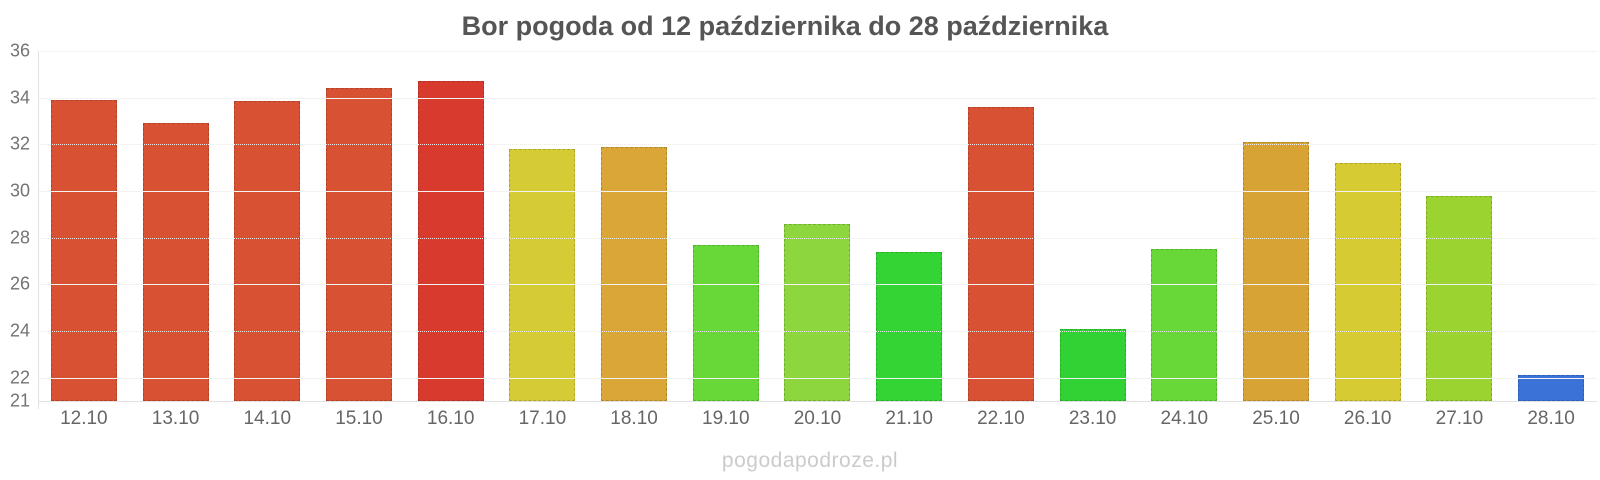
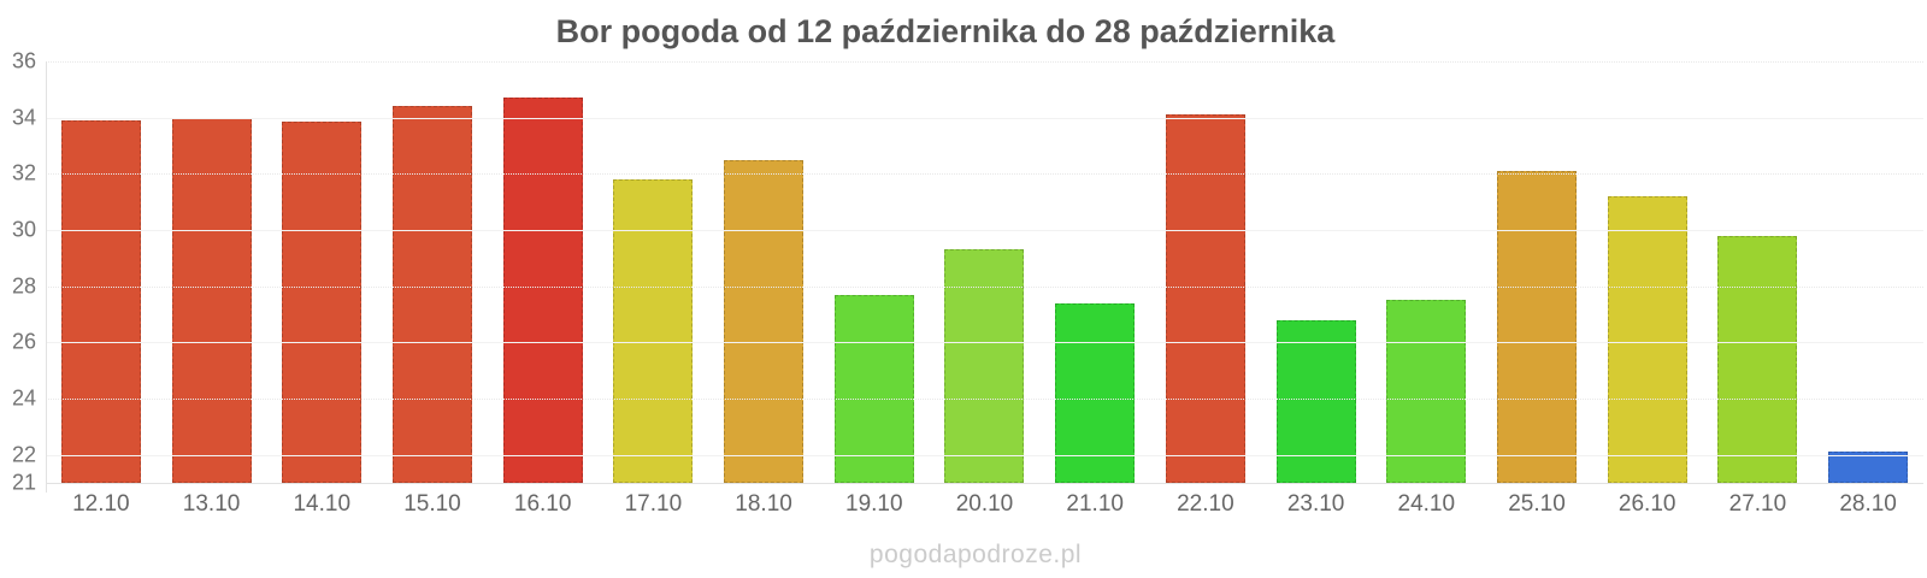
13.10: 32.9 -> 34.0
18.10: 31.9 -> 32.5
20.10: 28.6 -> 29.3
22.10: 33.6 -> 34.1
23.10: 24.1 -> 26.8
